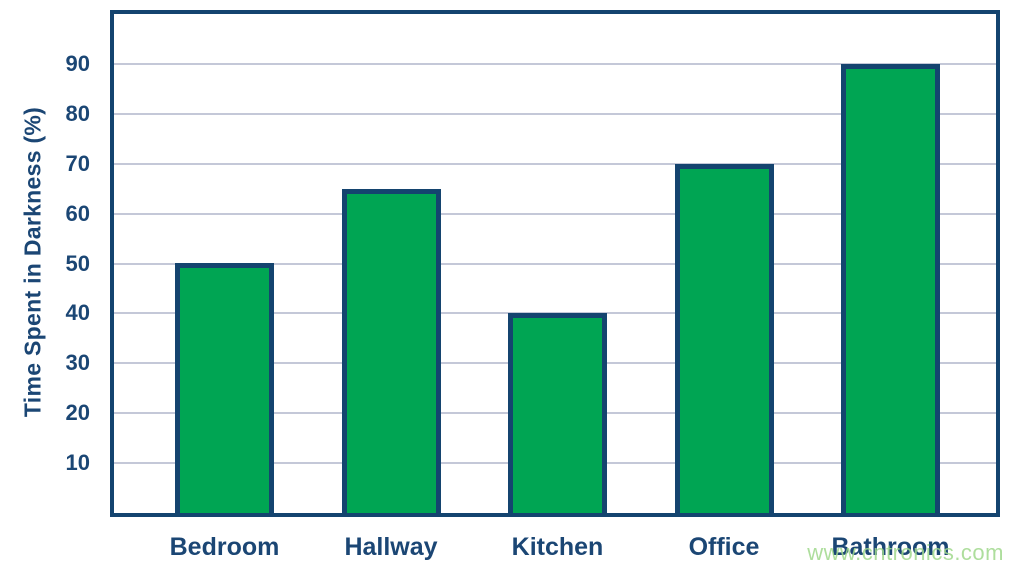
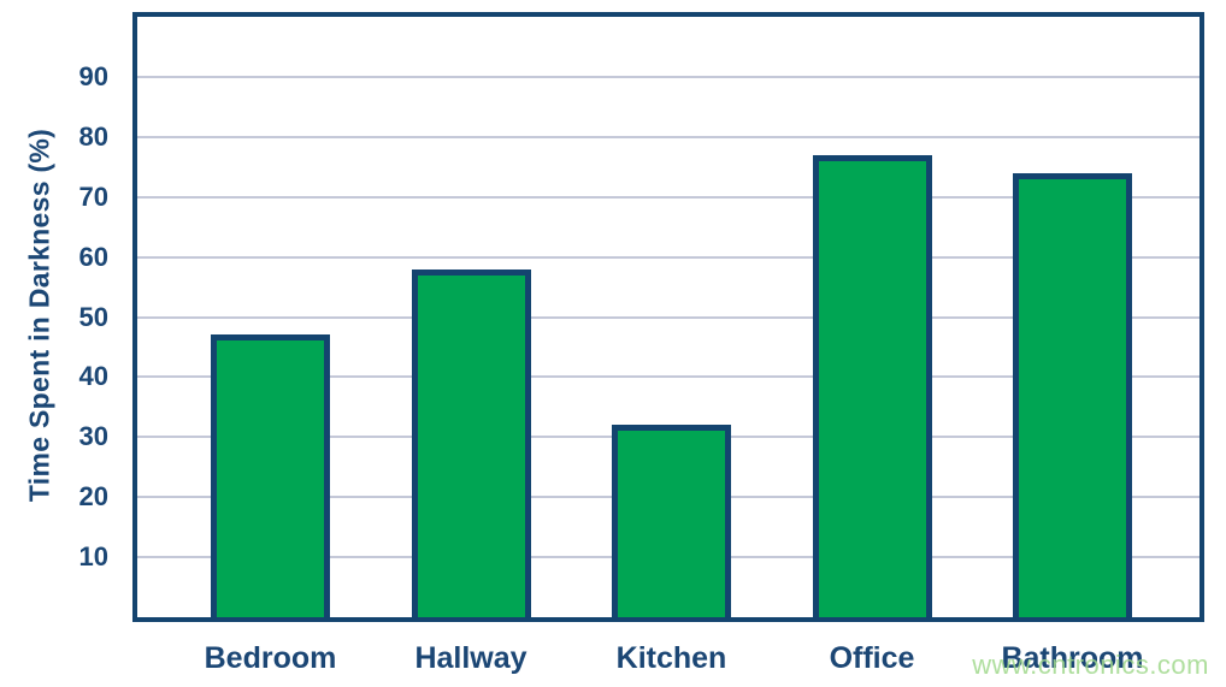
Bedroom: 50 -> 47
Hallway: 65 -> 58
Kitchen: 40 -> 32
Office: 70 -> 77
Bathroom: 90 -> 74
